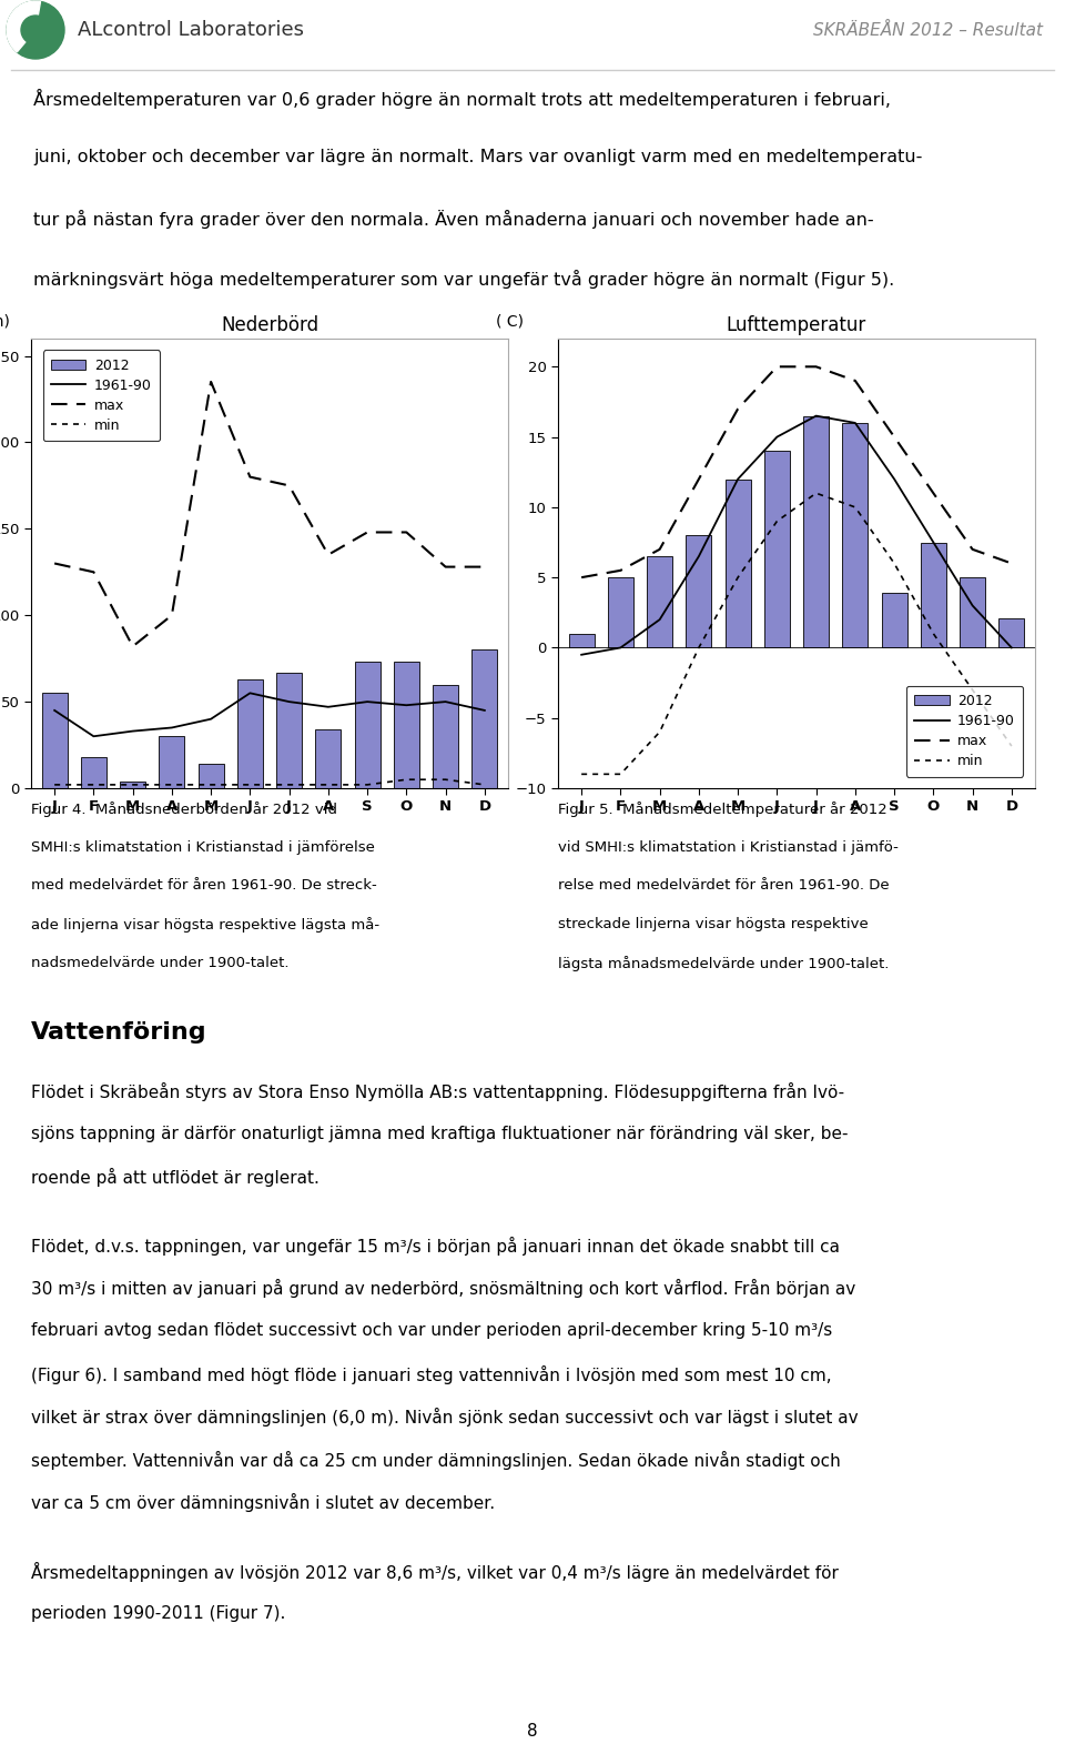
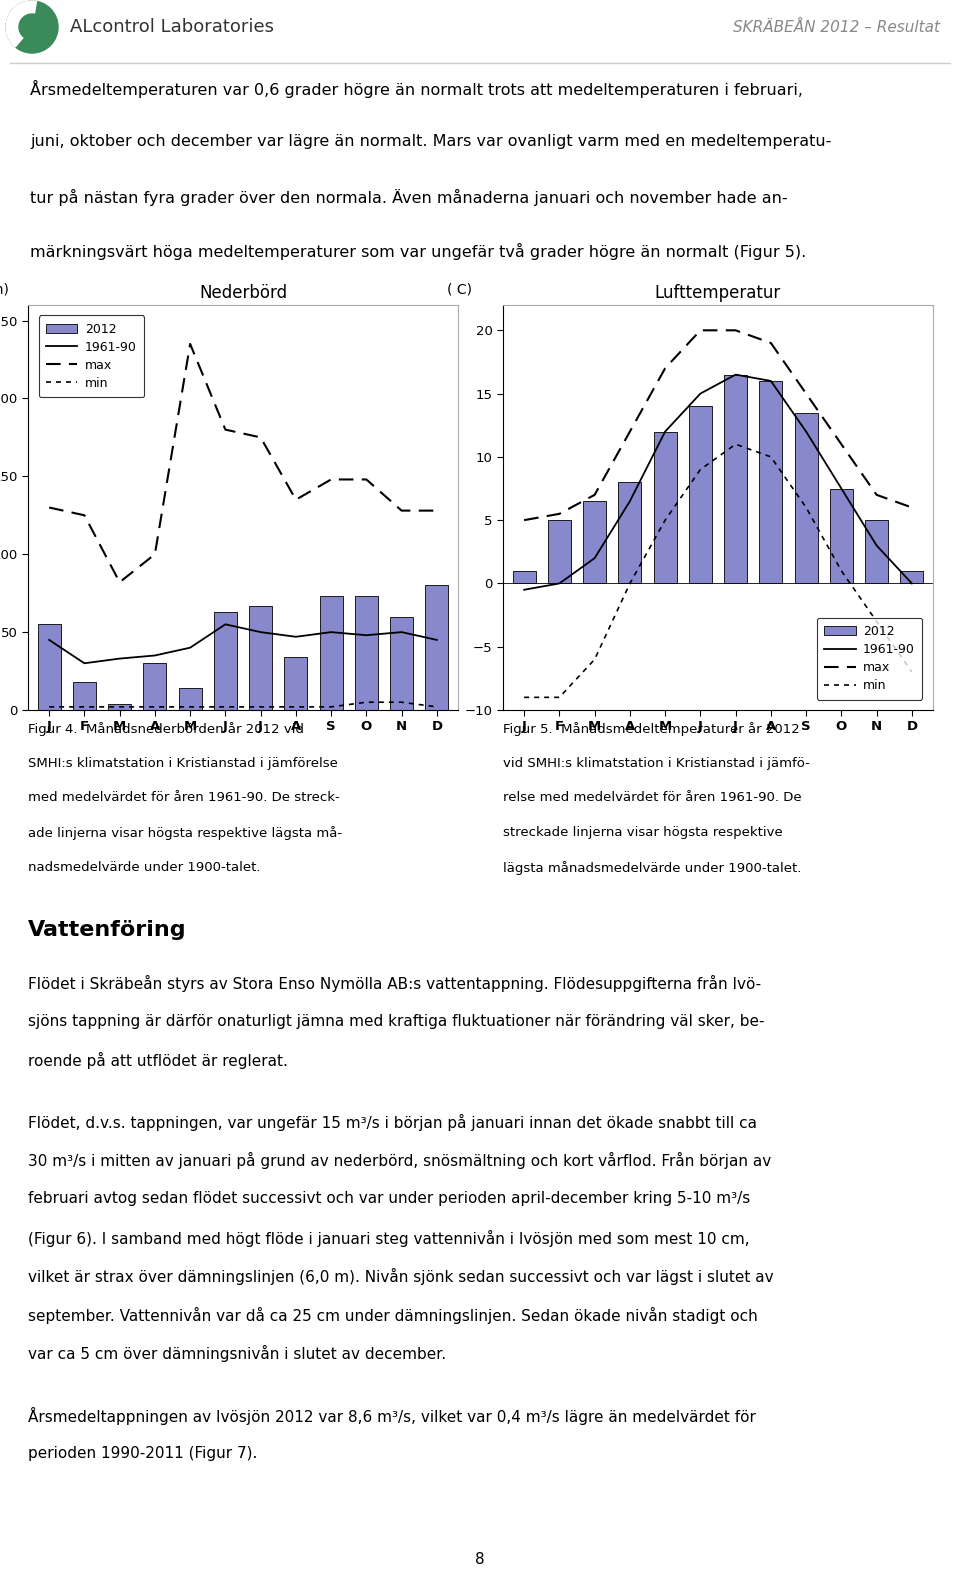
Lufttemperatur/2012/S: 3.9 -> 13.5
Lufttemperatur/2012/D: 2.1 -> 1.0
